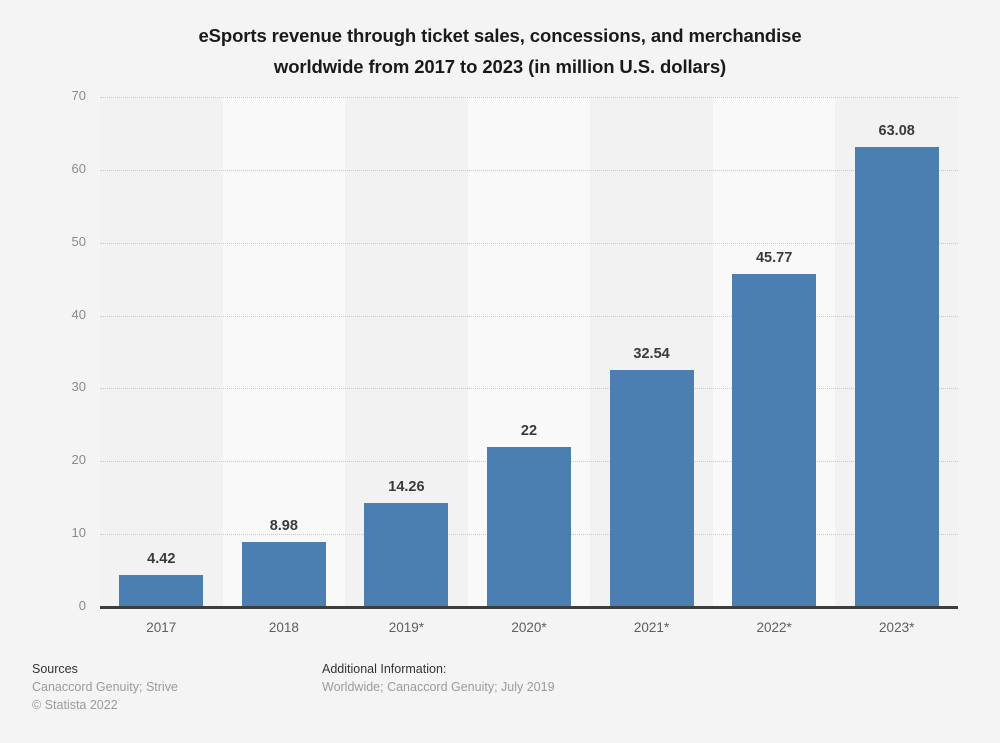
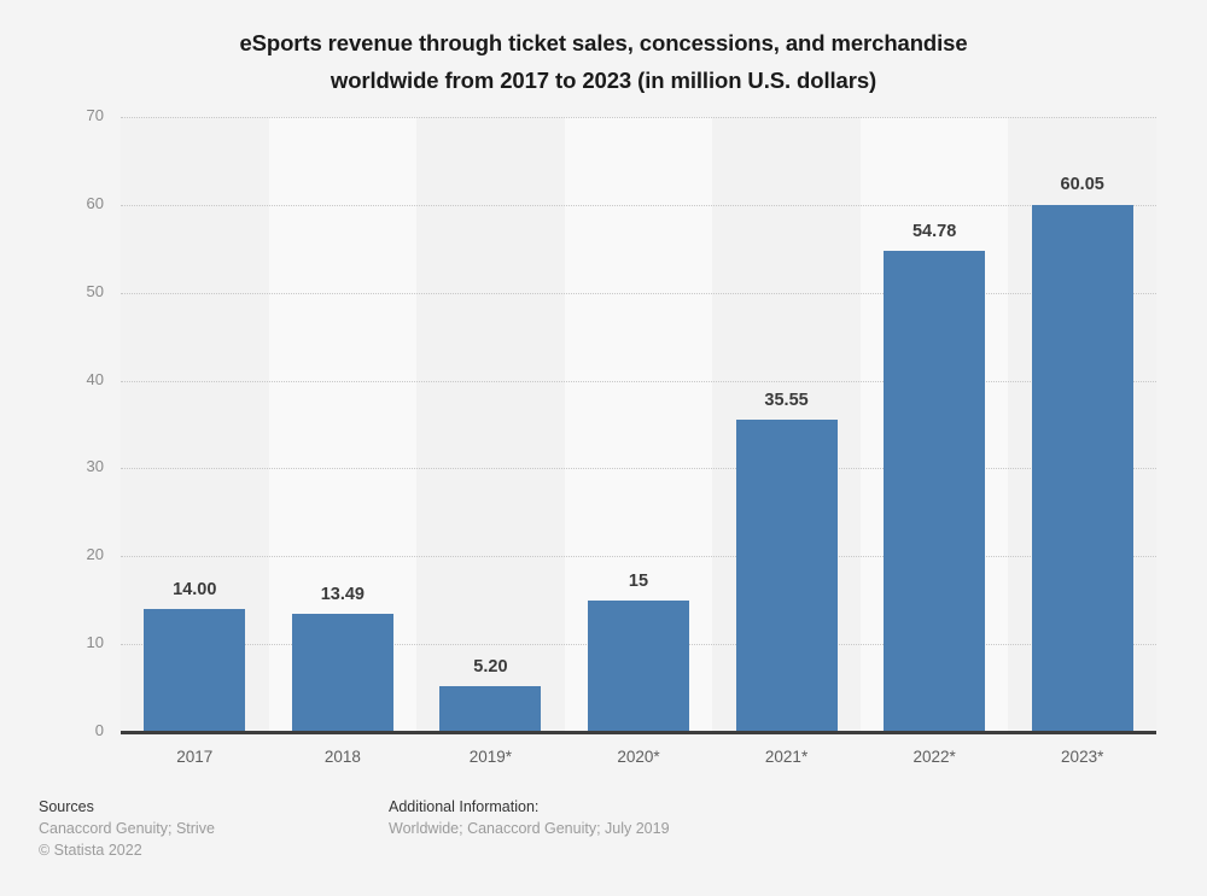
2017: 4.42 -> 14.00
2018: 8.98 -> 13.49
2019*: 14.26 -> 5.20
2020*: 22 -> 15
2021*: 32.54 -> 35.55
2022*: 45.77 -> 54.78
2023*: 63.08 -> 60.05
